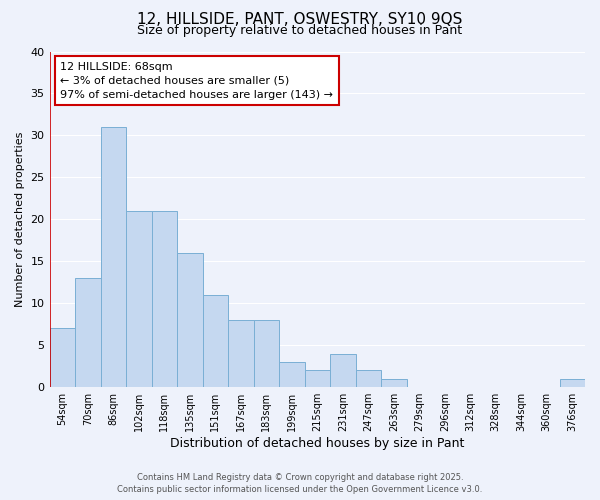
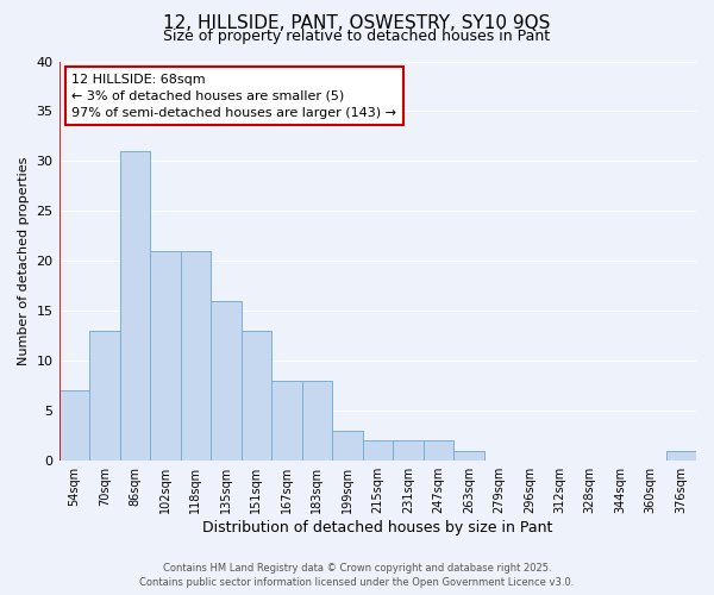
151sqm: 11 -> 13
231sqm: 4 -> 2
